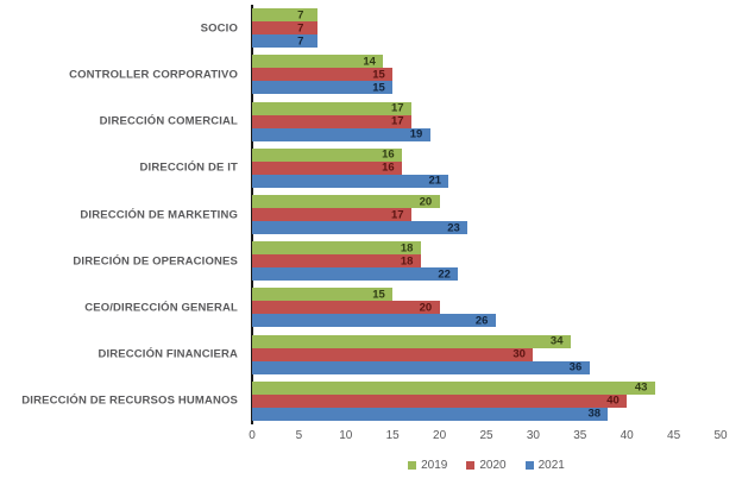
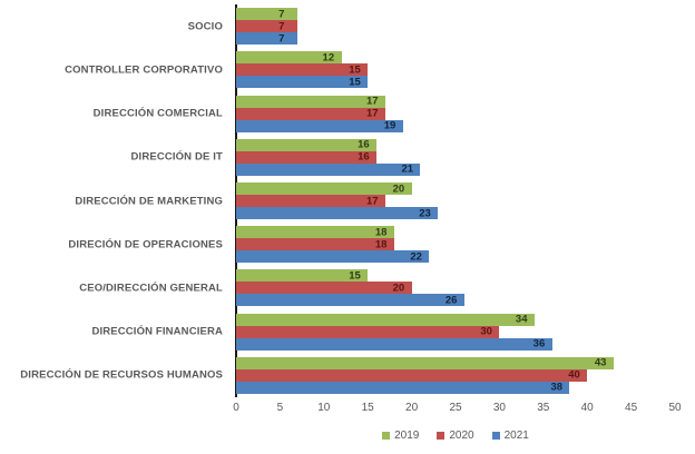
2019/CONTROLLER CORPORATIVO: 14 -> 12
